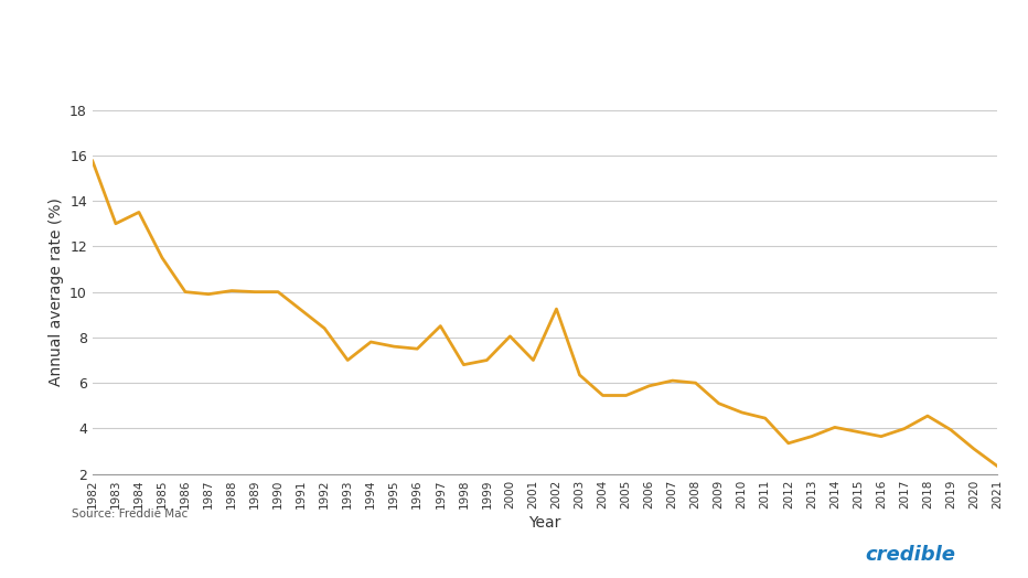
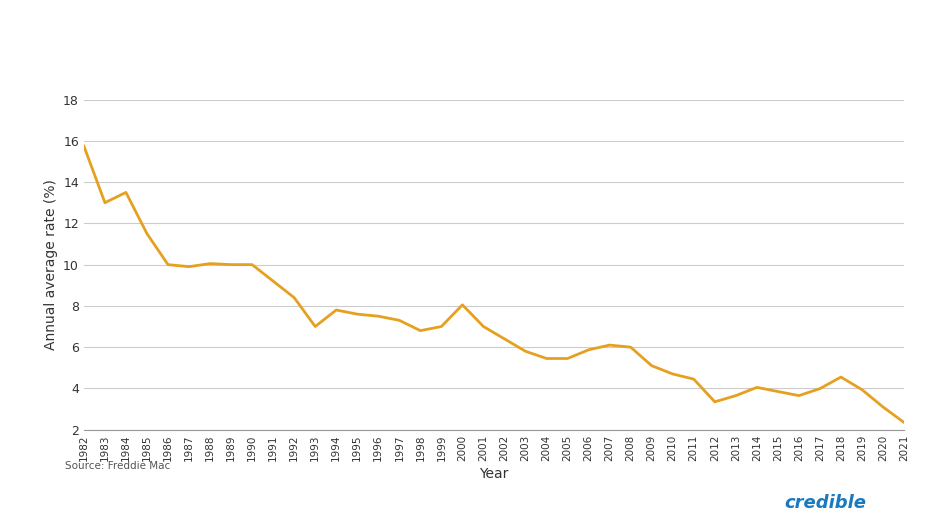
1997: 8.50 -> 7.30
2002: 9.25 -> 6.40
2003: 6.35 -> 5.80
